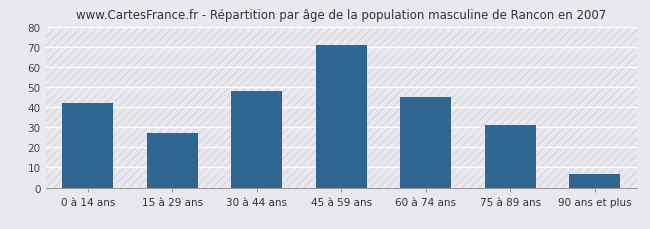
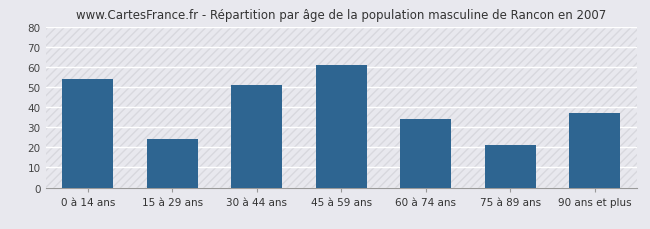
0 à 14 ans: 42 -> 54
15 à 29 ans: 27 -> 24
30 à 44 ans: 48 -> 51
45 à 59 ans: 71 -> 61
60 à 74 ans: 45 -> 34
75 à 89 ans: 31 -> 21
90 ans et plus: 7 -> 37
